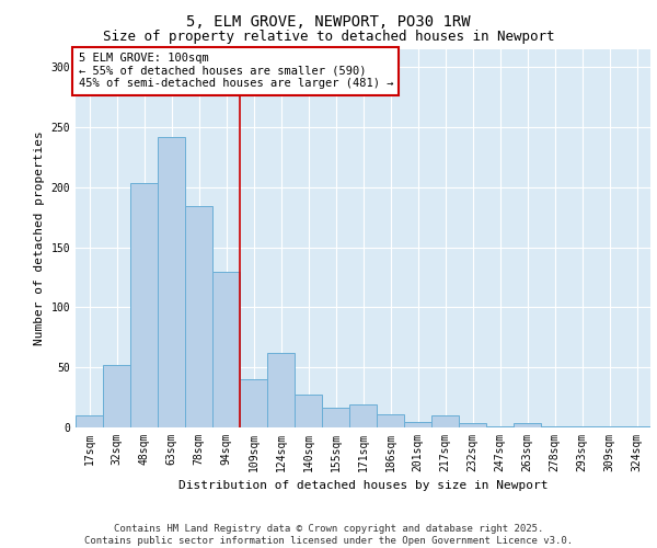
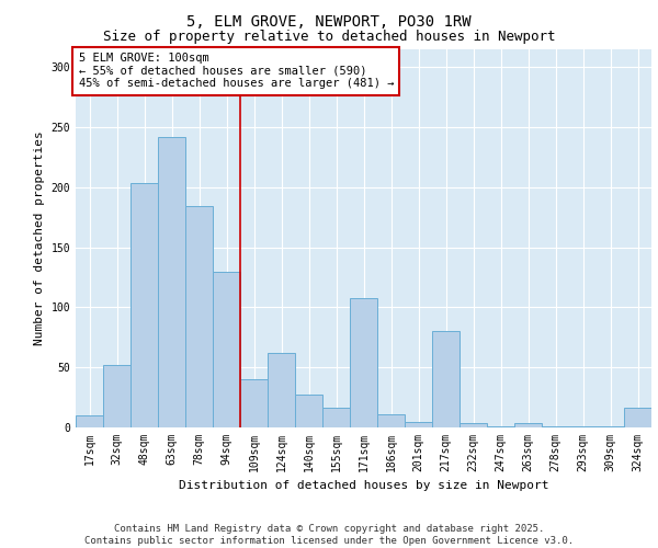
171sqm: 19 -> 108
217sqm: 10 -> 80
324sqm: 1 -> 16
